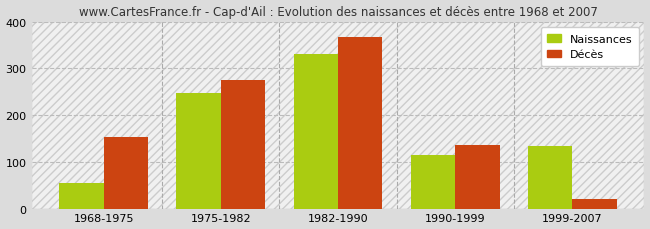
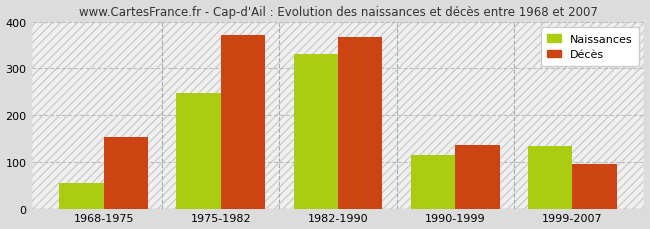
Décès/1975-1982: 275 -> 372
Décès/1999-2007: 20 -> 95
